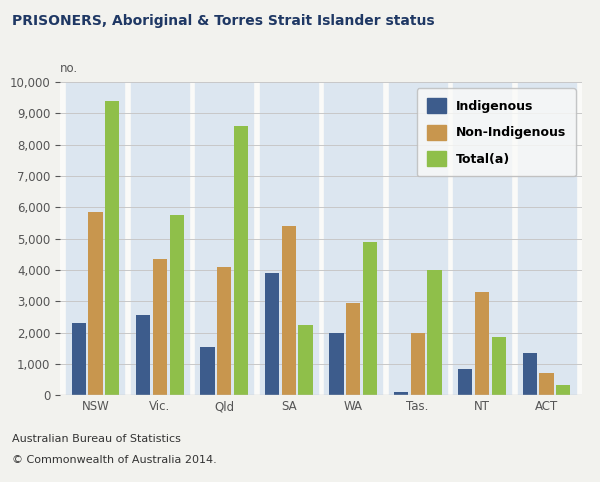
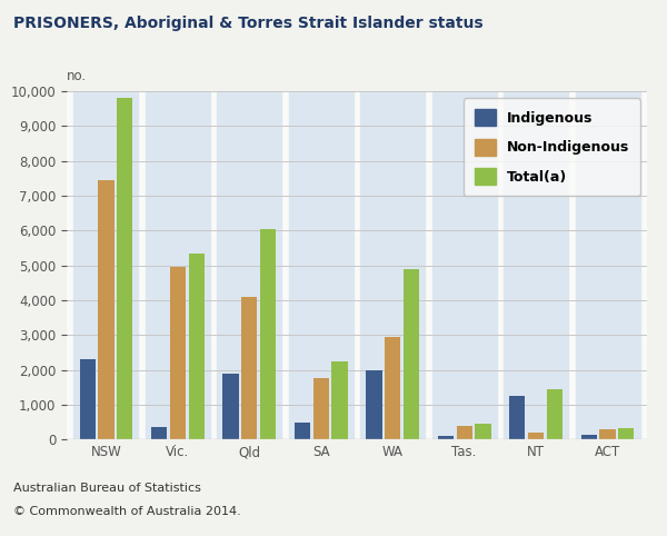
Non-Indigenous/NSW: 5,850 -> 7,450
Total(a)/NSW: 9,400 -> 9,800
Indigenous/Vic.: 2,550 -> 350
Non-Indigenous/Vic.: 4,350 -> 4,950
Total(a)/Vic.: 5,750 -> 5,350
Indigenous/Qld: 1,550 -> 1,900
Total(a)/Qld: 8,600 -> 6,050
Indigenous/SA: 3,900 -> 500
Non-Indigenous/SA: 5,400 -> 1,750
Non-Indigenous/Tas.: 2,000 -> 400
Total(a)/Tas.: 4,000 -> 450
Indigenous/NT: 850 -> 1,250
Non-Indigenous/NT: 3,300 -> 200
Total(a)/NT: 1,850 -> 1,430
Indigenous/ACT: 1,350 -> 120
Non-Indigenous/ACT: 700 -> 280
